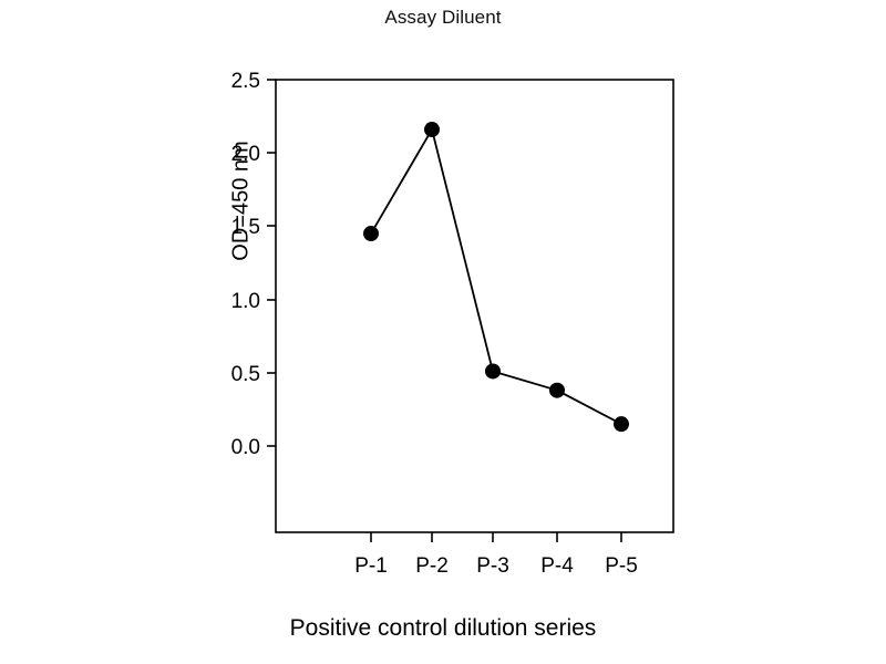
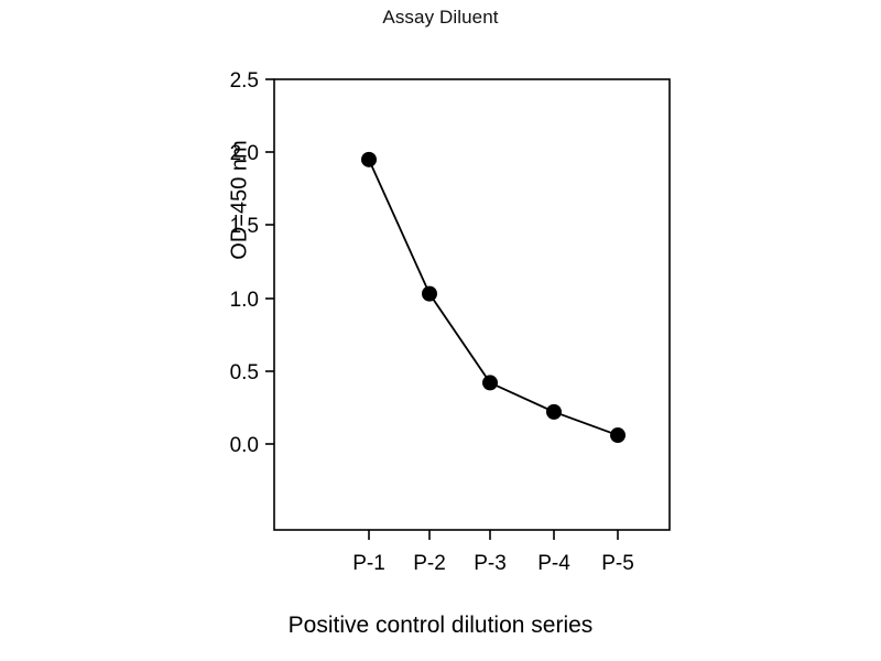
P-1: 1.45 -> 1.95
P-2: 2.16 -> 1.03
P-3: 0.51 -> 0.42
P-4: 0.38 -> 0.22
P-5: 0.15 -> 0.06
